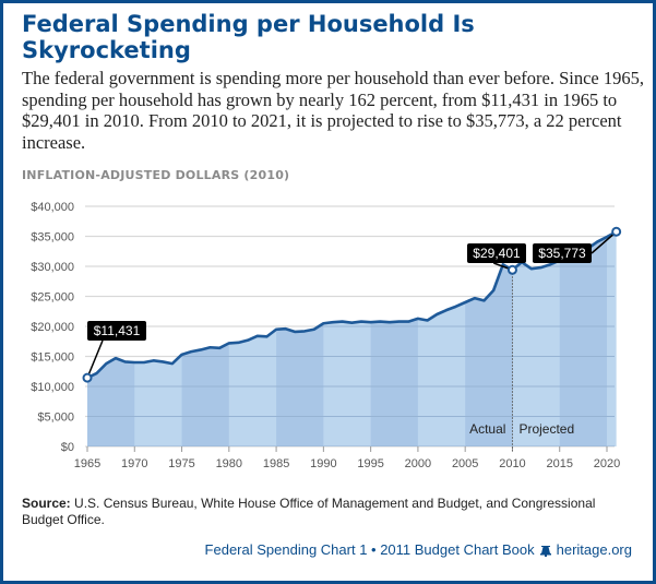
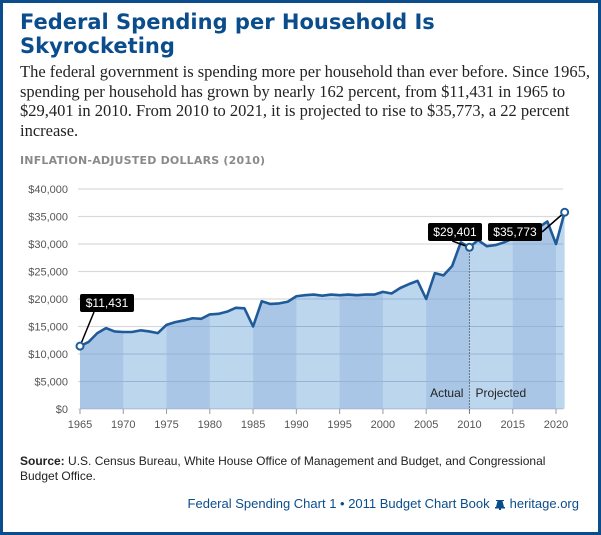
1985: $20000 -> $15000
2005: $24000 -> $20000
2020: $35000 -> $30000
